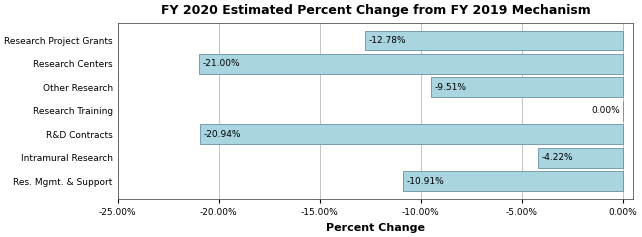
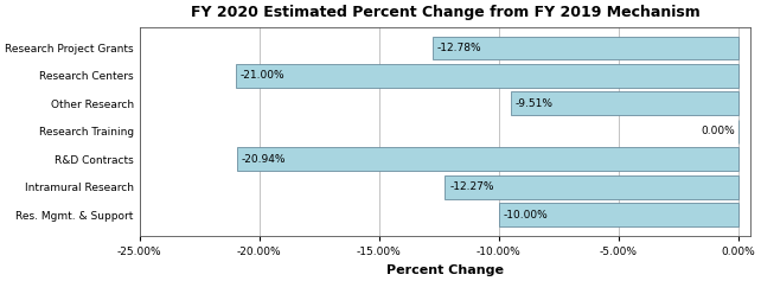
Intramural Research: -4.22% -> -12.27%
Res. Mgmt. & Support: -10.91% -> -10.00%
